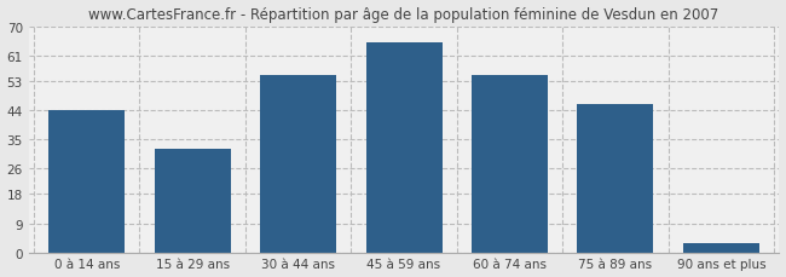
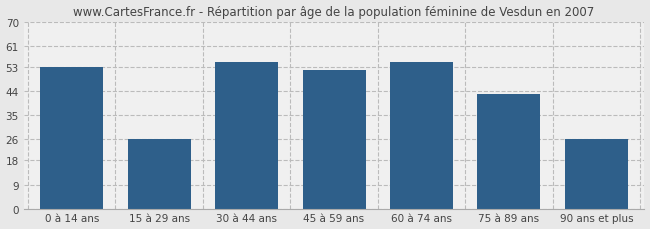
0 à 14 ans: 44 -> 53
15 à 29 ans: 32 -> 26
45 à 59 ans: 65 -> 52
75 à 89 ans: 46 -> 43
90 ans et plus: 3 -> 26
